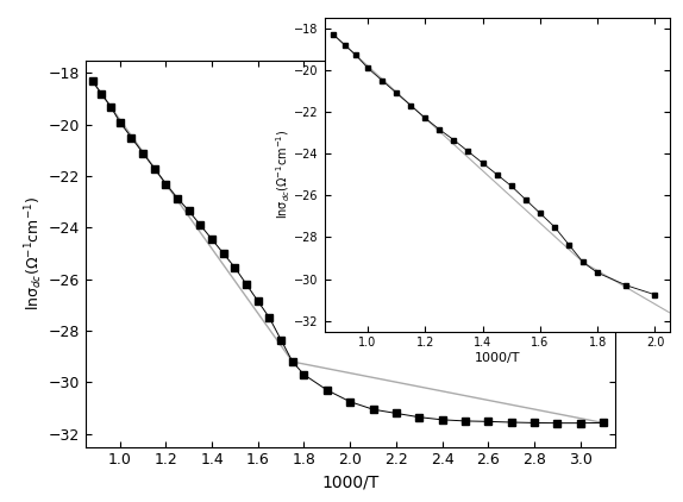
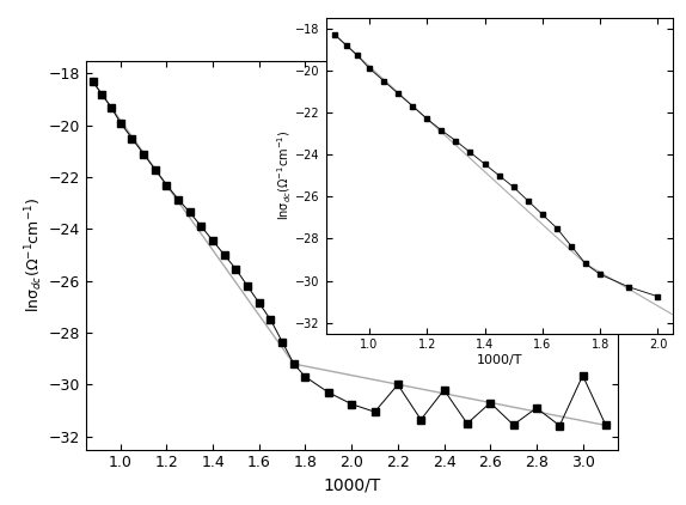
2.2: -31.20 -> -30.00
2.4: -31.45 -> -30.20
2.6: -31.52 -> -30.70
2.8: -31.57 -> -30.90
3.0: -31.58 -> -29.65
